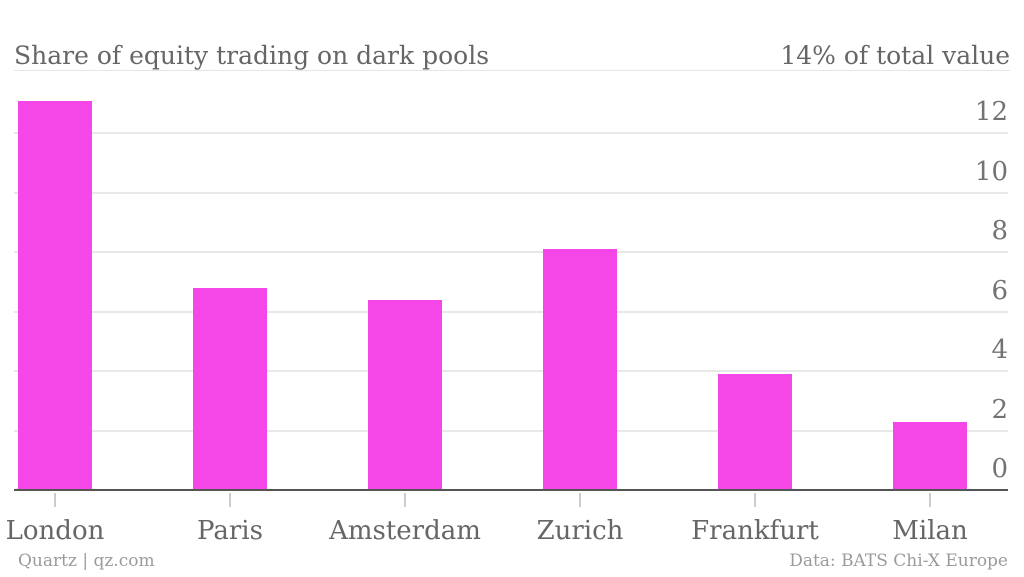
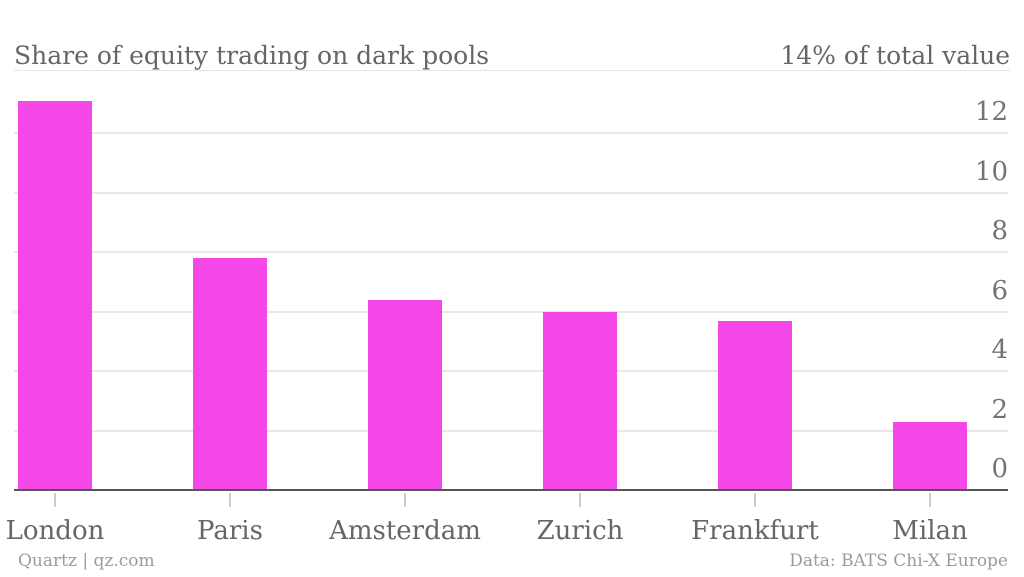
Paris: 6.8 -> 7.8
Zurich: 8.1 -> 6.0
Frankfurt: 3.9 -> 5.7
